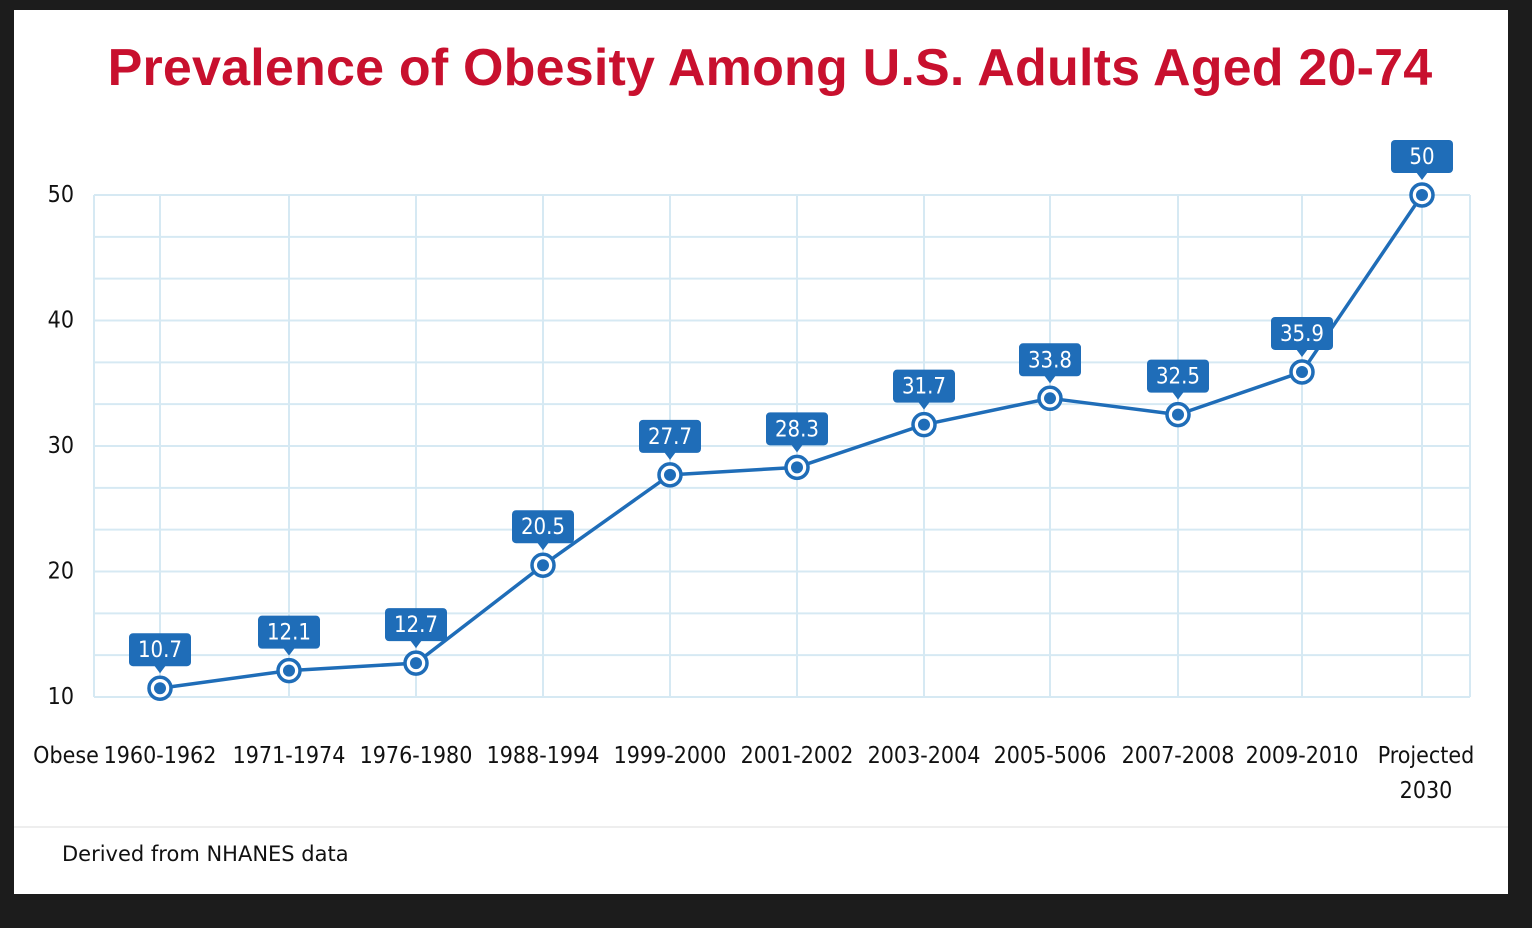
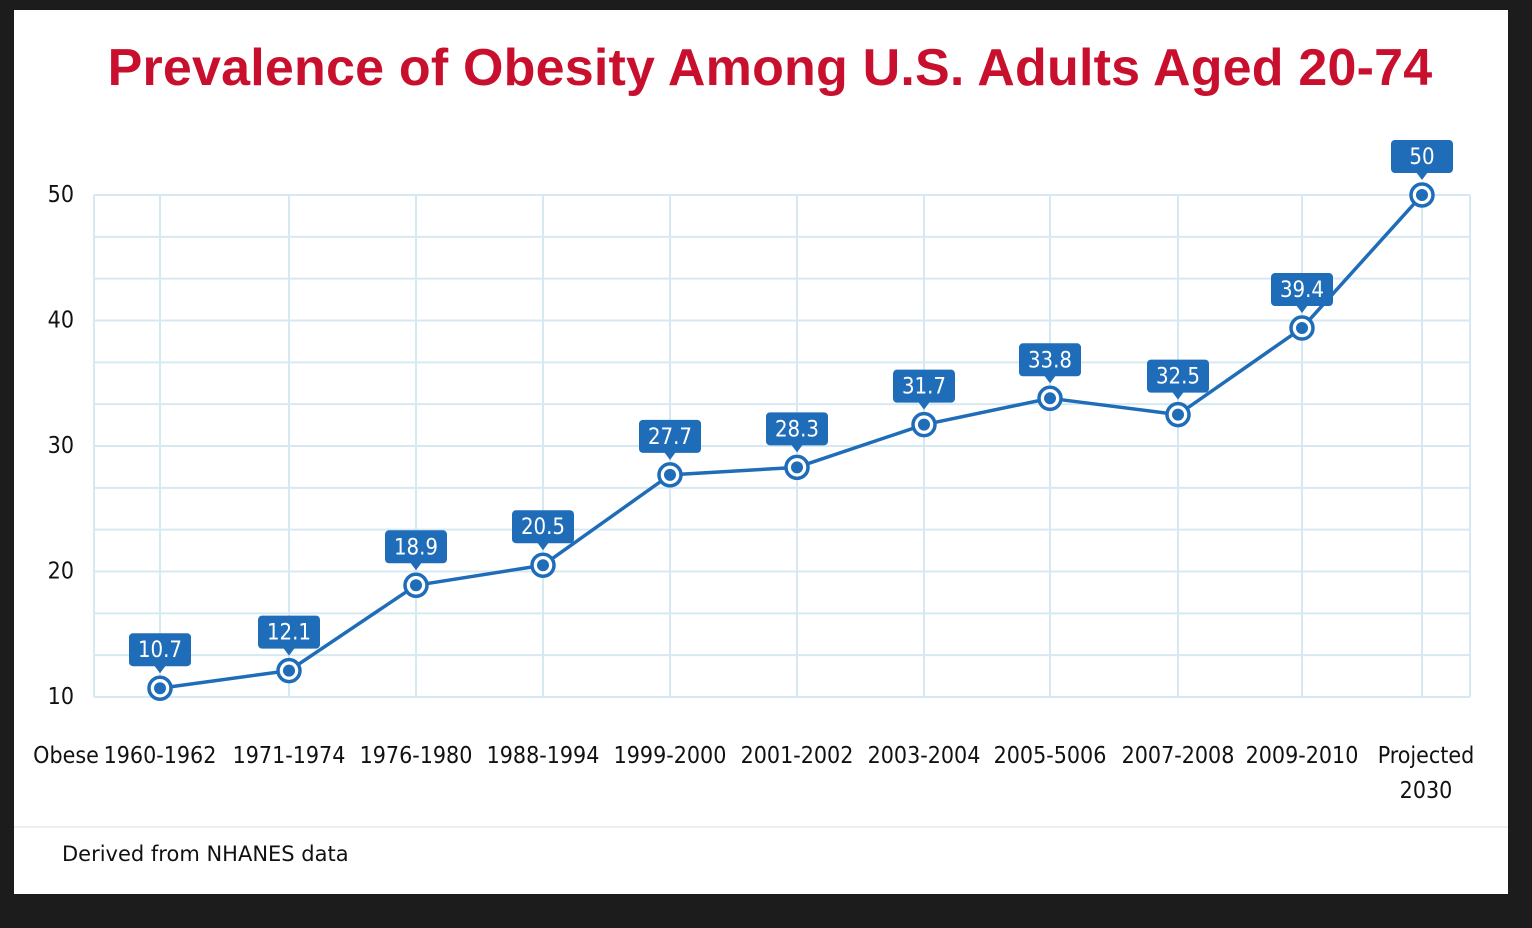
1976-1980: 12.7 -> 18.9
2009-2010: 35.9 -> 39.4
